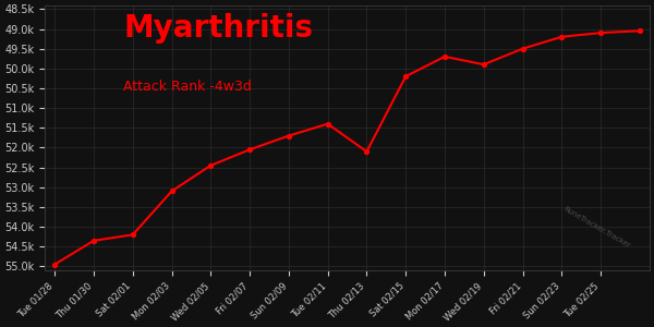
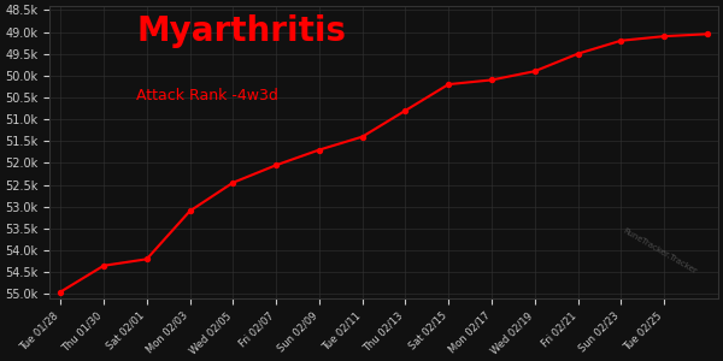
Thu 02/13: 52.10k -> 50.80k
Mon 02/17: 49.70k -> 50.10k
